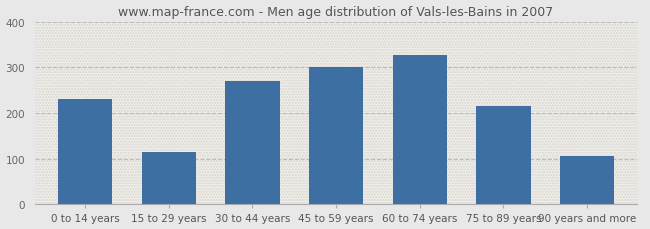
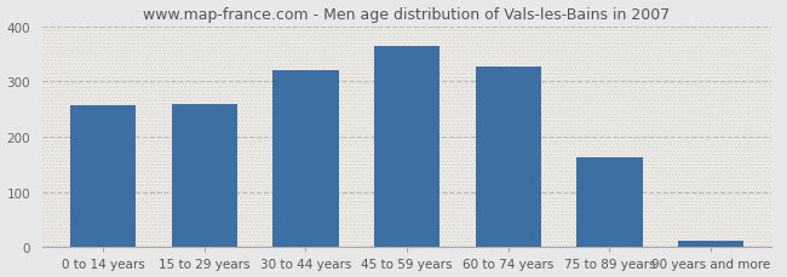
0 to 14 years: 230 -> 257
15 to 29 years: 115 -> 260
30 to 44 years: 270 -> 320
45 to 59 years: 300 -> 363
75 to 89 years: 215 -> 163
90 years and more: 105 -> 12
